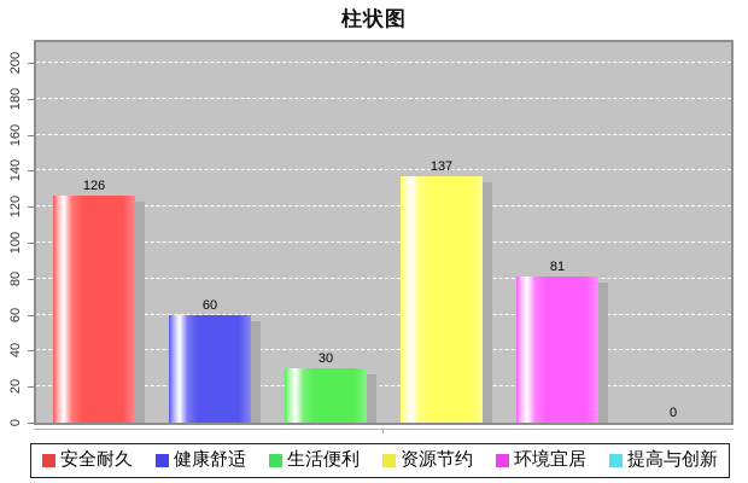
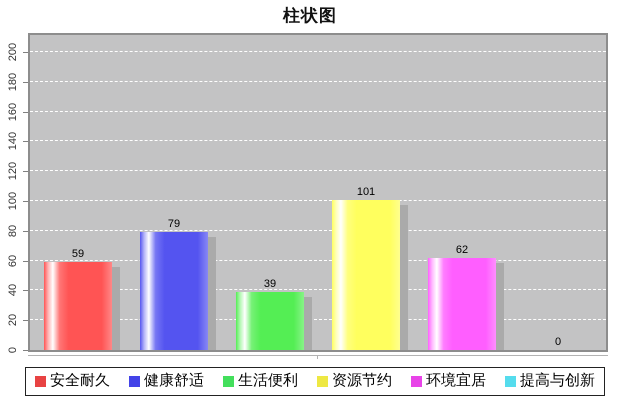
安全耐久: 126 -> 59
健康舒适: 60 -> 79
生活便利: 30 -> 39
资源节约: 137 -> 101
环境宜居: 81 -> 62
